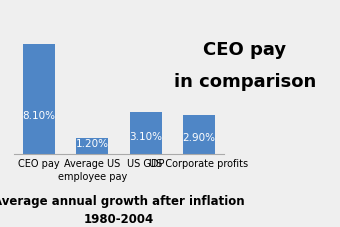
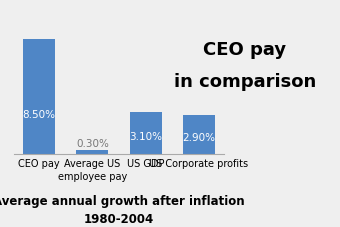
CEO pay: 8.10% -> 8.50%
Average US employee pay: 1.20% -> 0.30%
